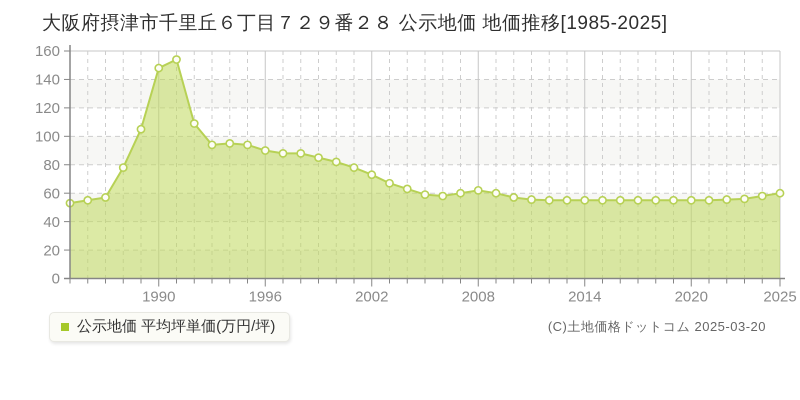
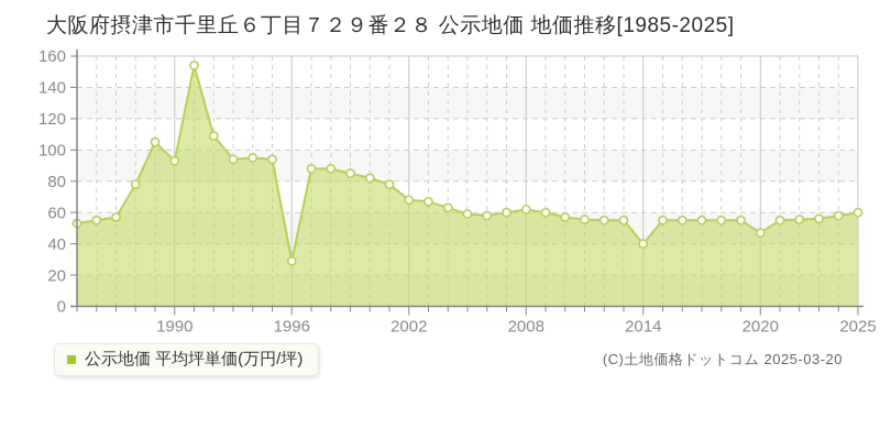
1990: 148 -> 93
1996: 90 -> 29
2002: 73 -> 68
2014: 55 -> 40
2020: 55 -> 47
